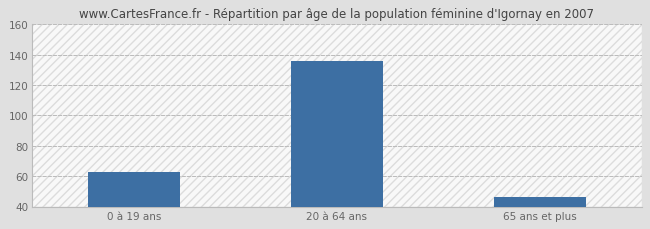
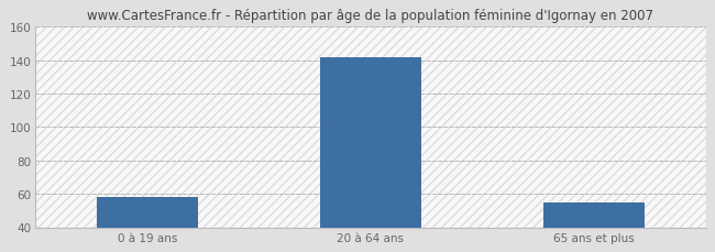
0 à 19 ans: 63 -> 58
20 à 64 ans: 136 -> 142
65 ans et plus: 46 -> 55
